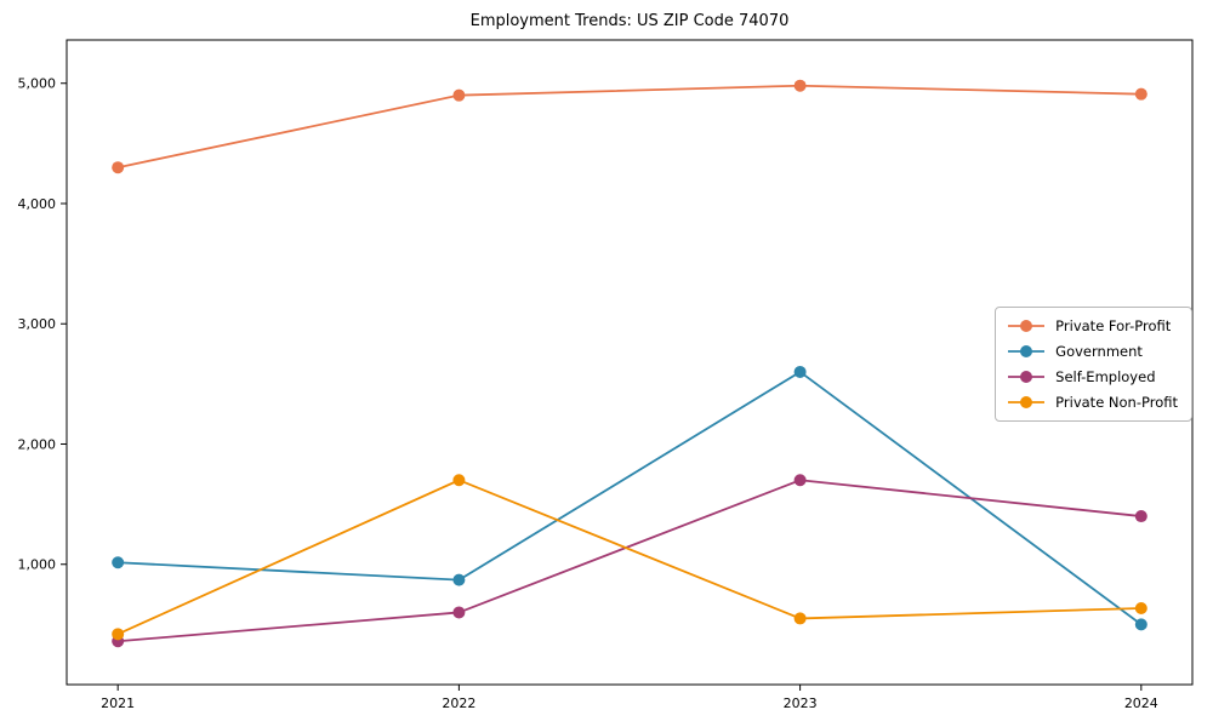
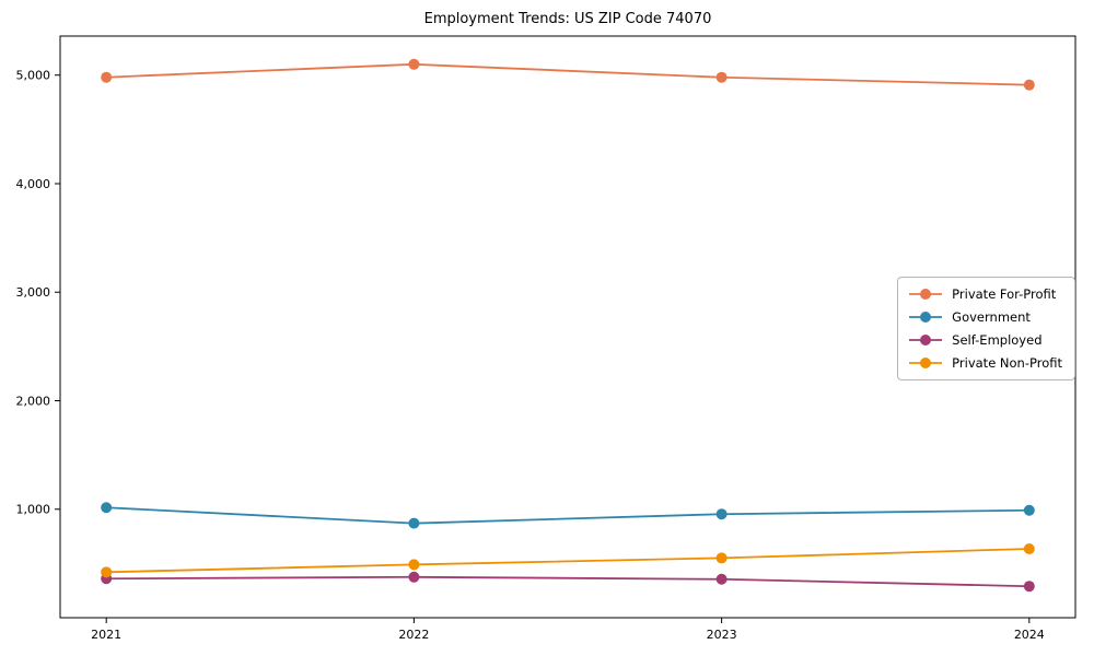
Private For-Profit/2021: 4300 -> 5000
Private For-Profit/2022: 4900 -> 5100
Self-Employed/2022: 600 -> 400
Private Non-Profit/2022: 1700 -> 500
Government/2023: 2600 -> 1000
Self-Employed/2023: 1700 -> 400
Government/2024: 500 -> 1000
Self-Employed/2024: 1400 -> 300
